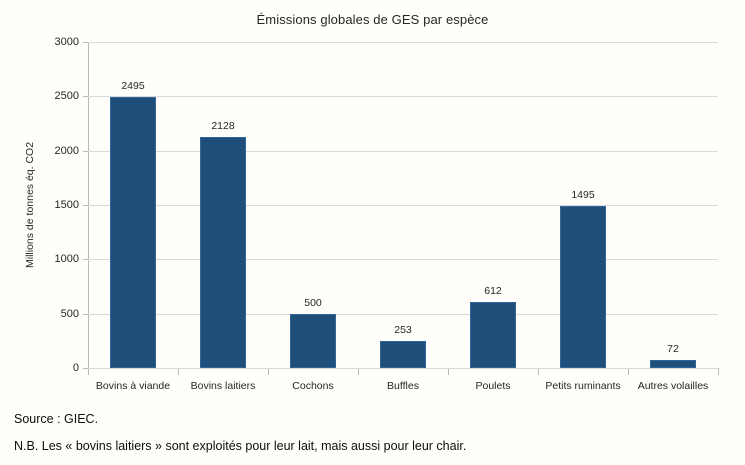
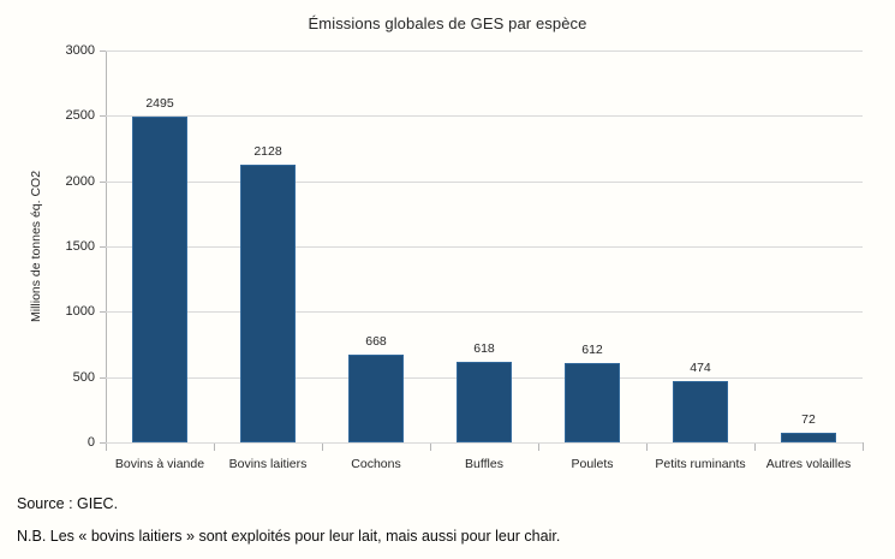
Cochons: 500 -> 668
Buffles: 253 -> 618
Petits ruminants: 1495 -> 474
